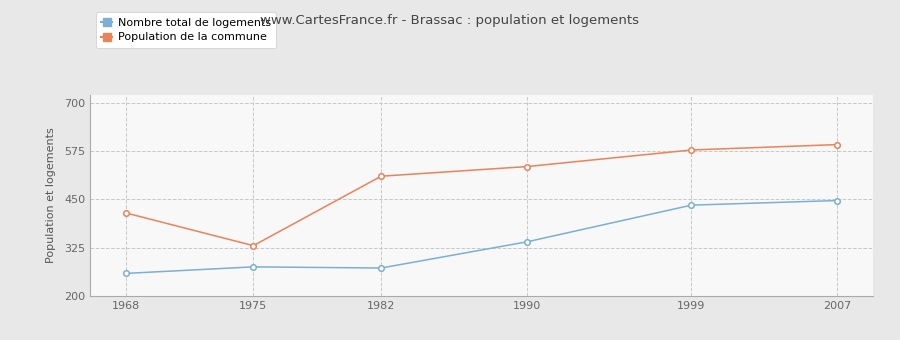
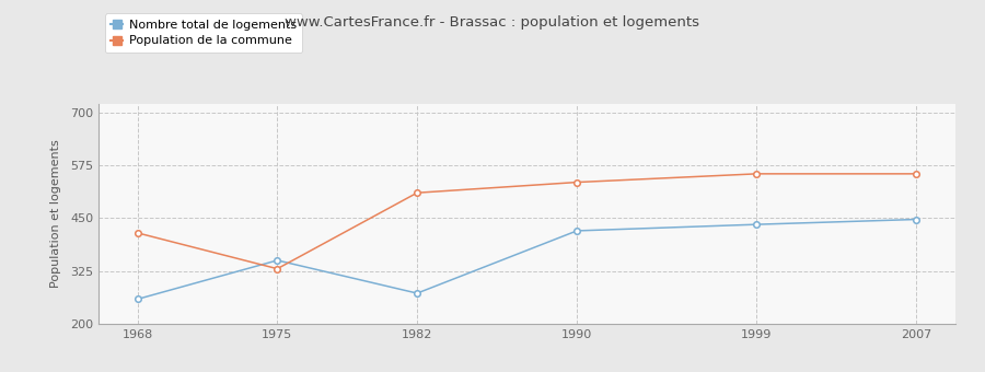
Nombre total de logements/1975: 275 -> 350
Nombre total de logements/1990: 340 -> 420
Population de la commune/1999: 578 -> 555
Population de la commune/2007: 592 -> 555
